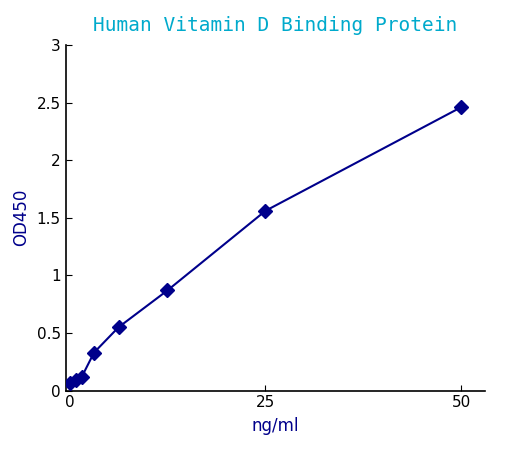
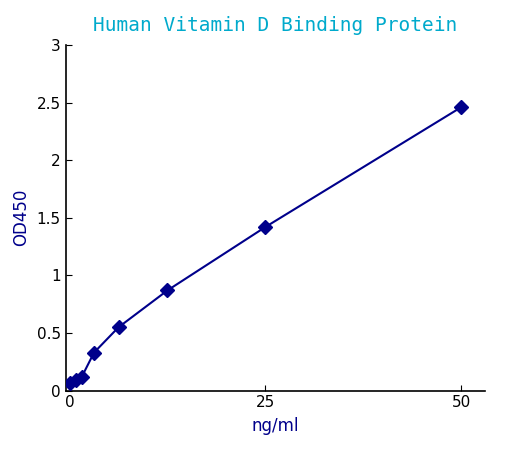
25: 1.56 -> 1.42
